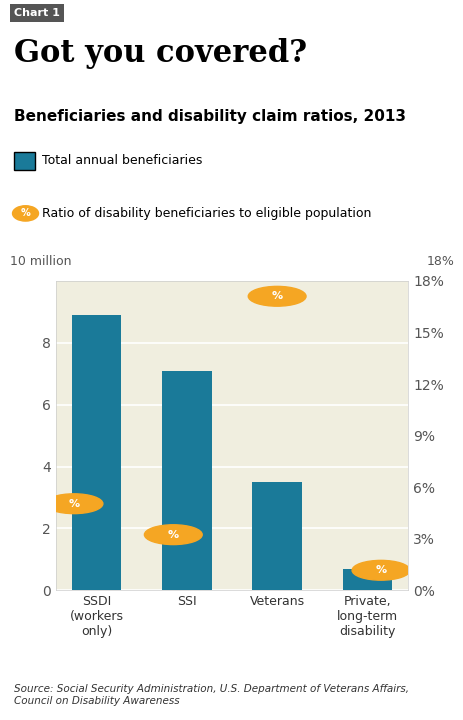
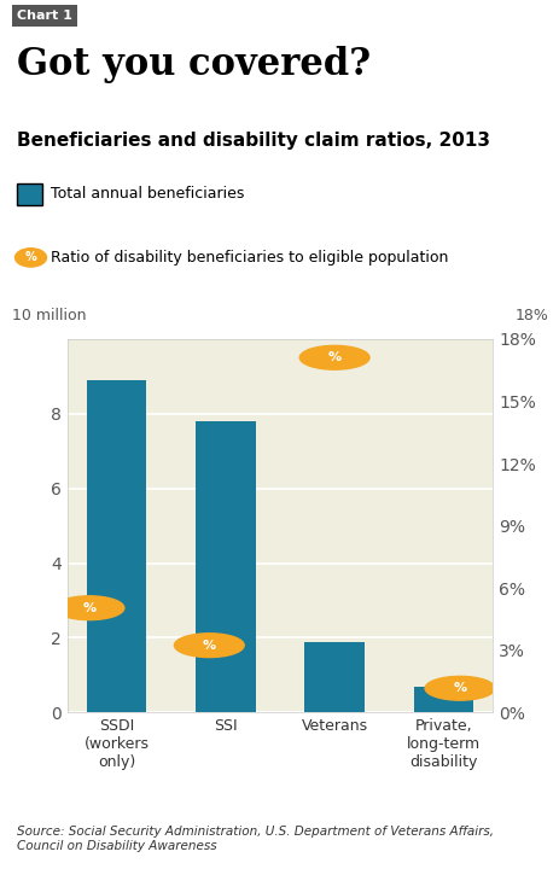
SSI: 7.1 -> 7.8
Veterans: 3.5 -> 1.9
